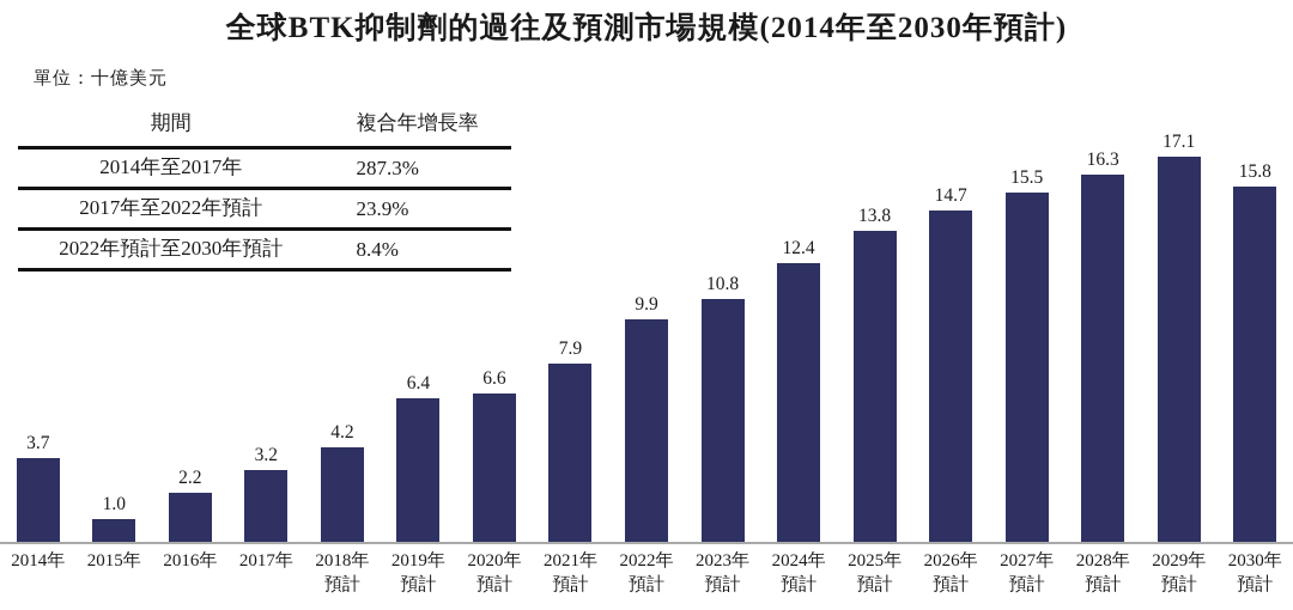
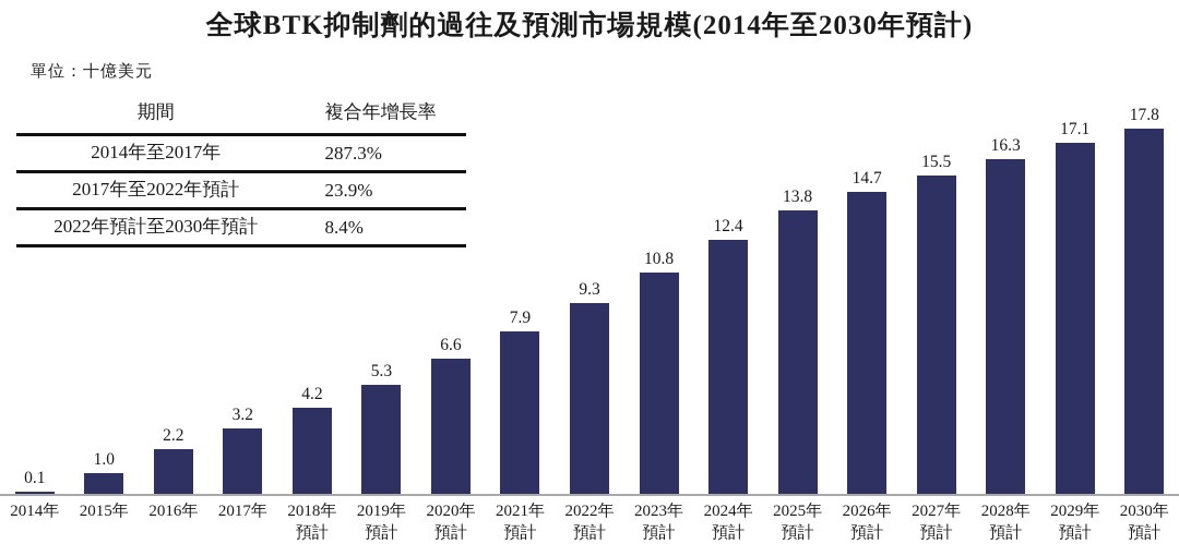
2014年: 3.7 -> 0.1
2019年預計: 6.4 -> 5.3
2022年預計: 9.9 -> 9.3
2030年預計: 15.8 -> 17.8
